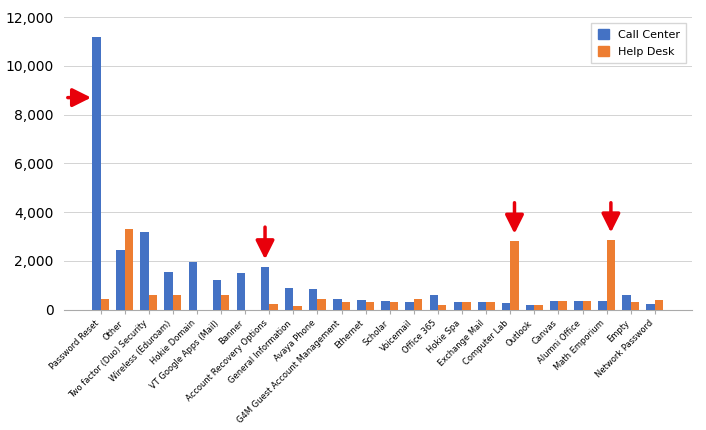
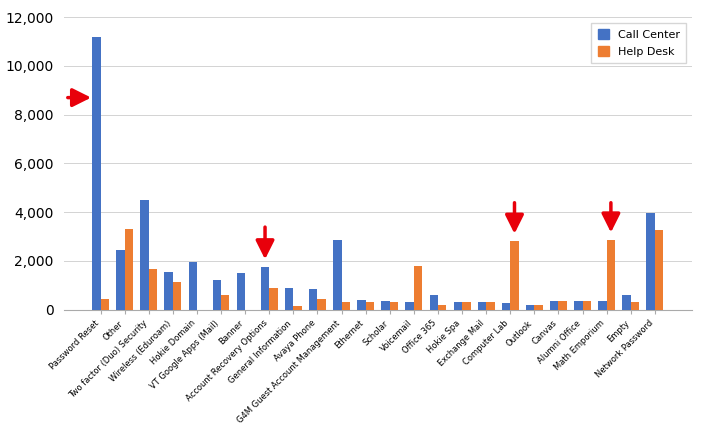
Call Center/Two factor (Duo) Security: 3,200 -> 4,500
Help Desk/Two factor (Duo) Security: 600 -> 1,650
Help Desk/Wireless (Eduroam): 600 -> 1,150
Help Desk/Account Recovery Options: 250 -> 900
Call Center/G4M Guest Account Management: 450 -> 2,850
Help Desk/Voicemail: 450 -> 1,800
Call Center/Network Password: 250 -> 3,950
Help Desk/Network Password: 400 -> 3,250
